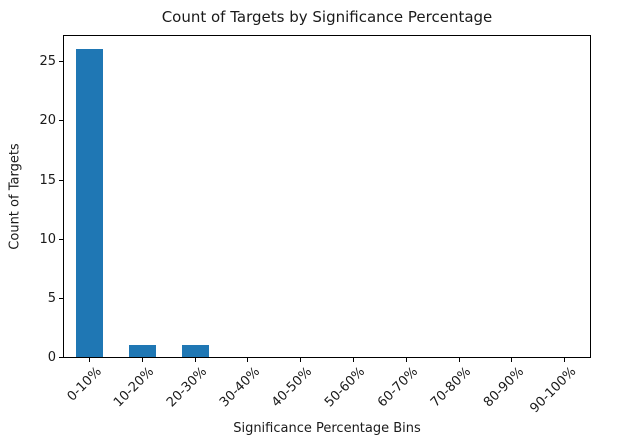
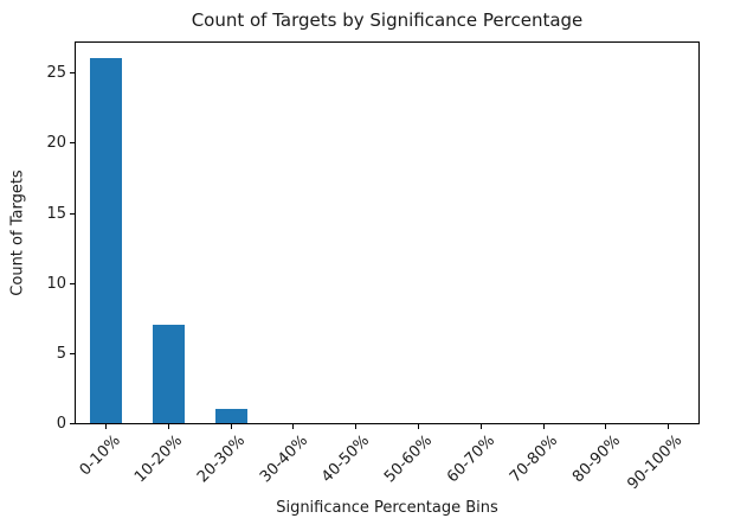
10-20%: 1 -> 7
